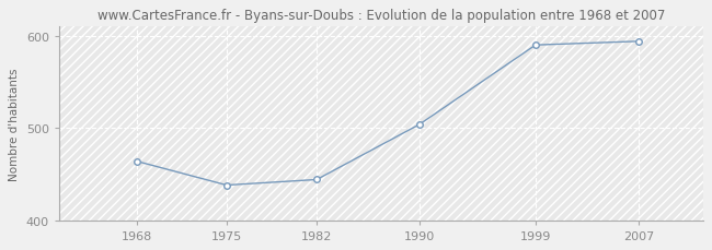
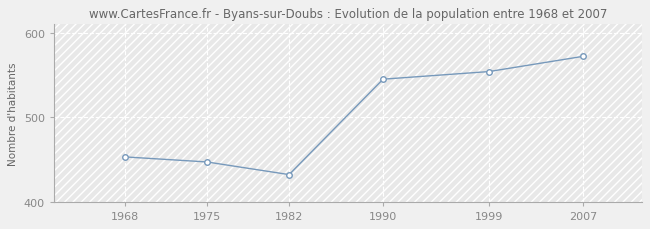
1968: 464 -> 453
1975: 438 -> 447
1982: 444 -> 432
1990: 504 -> 545
1999: 590 -> 554
2007: 594 -> 572
